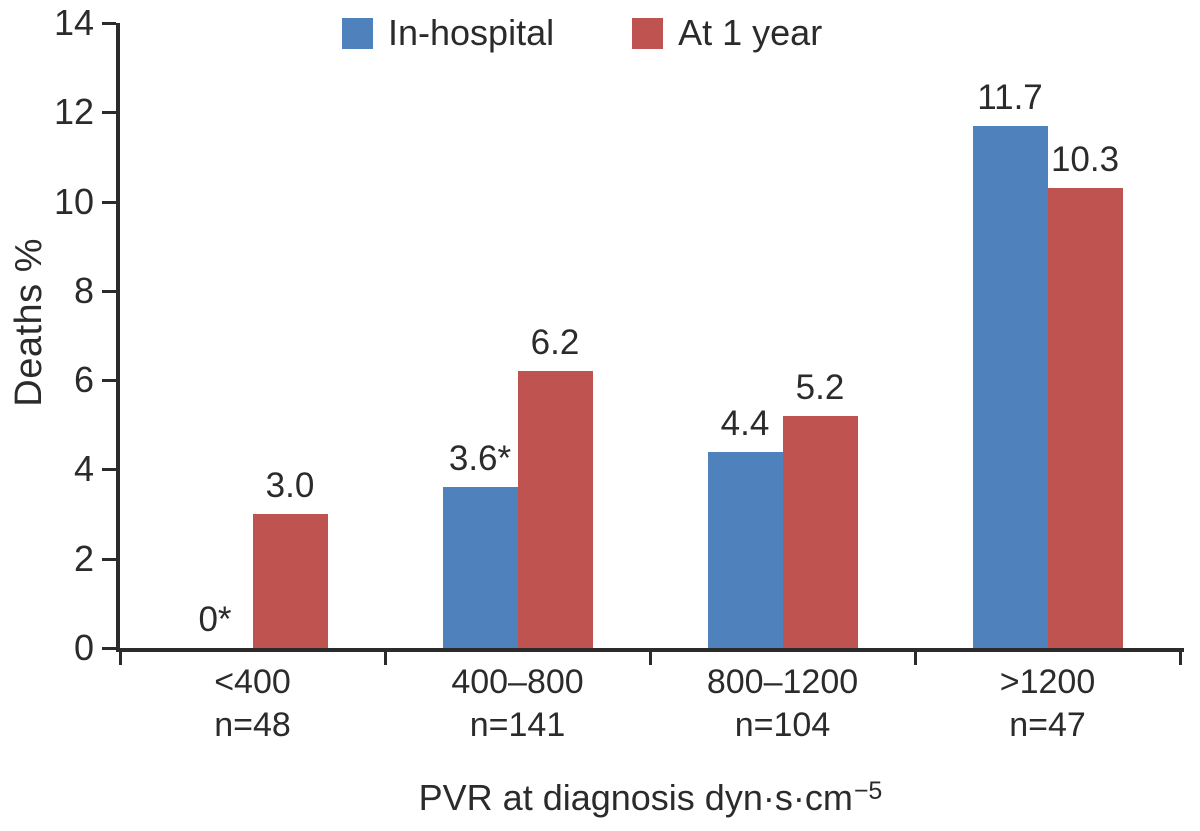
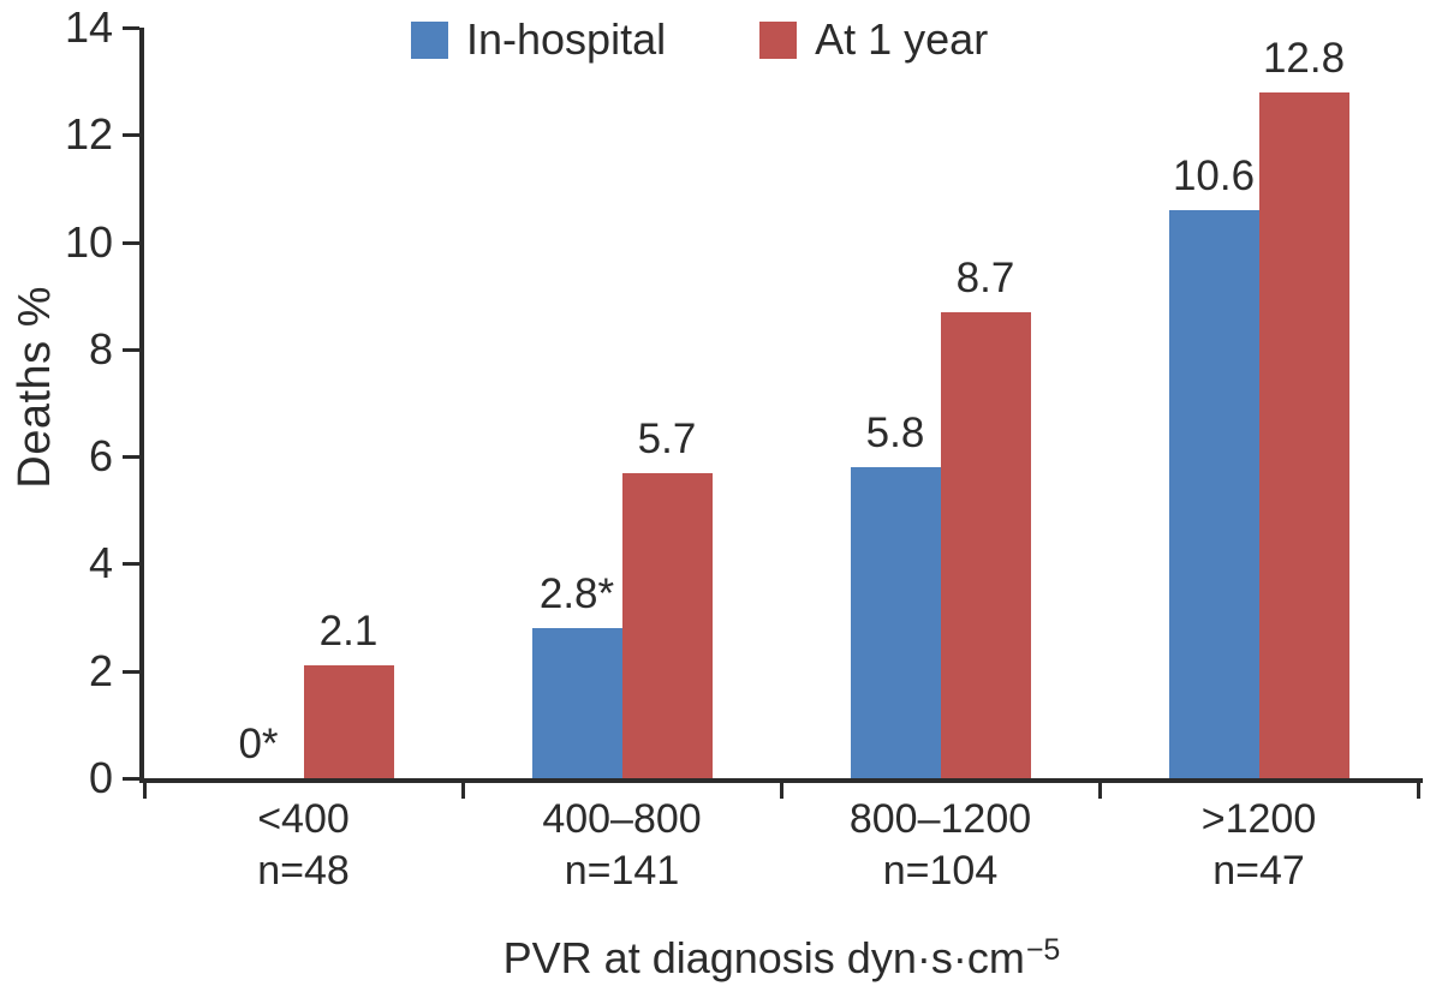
At 1 year/<400: 3.0 -> 2.1
In-hospital/400–800: 3.6 -> 2.8
At 1 year/400–800: 6.2 -> 5.7
In-hospital/800–1200: 4.4 -> 5.8
At 1 year/800–1200: 5.2 -> 8.7
In-hospital/>1200: 11.7 -> 10.6
At 1 year/>1200: 10.3 -> 12.8
